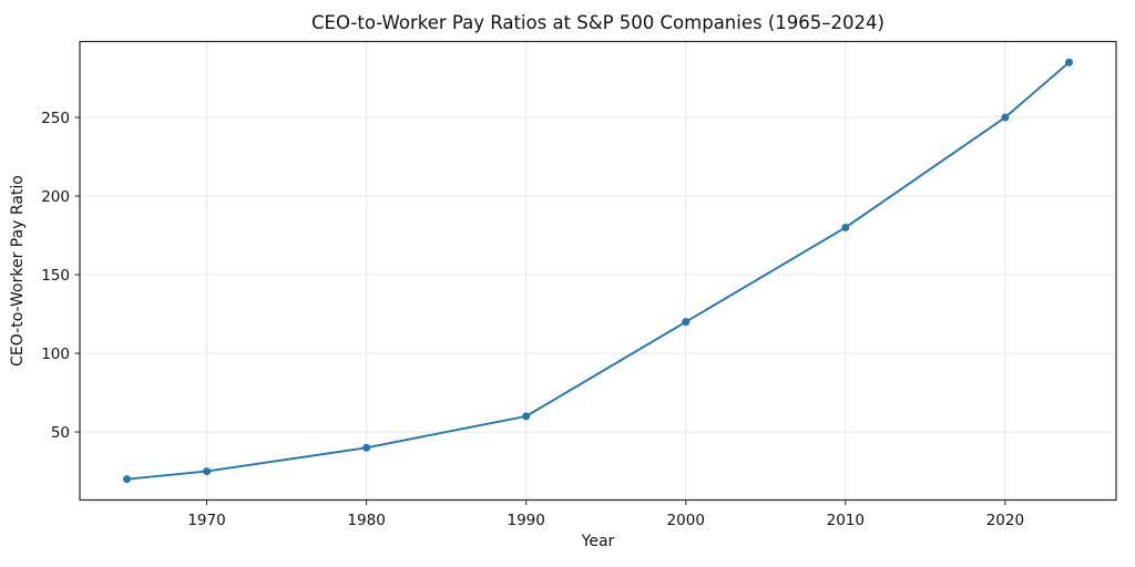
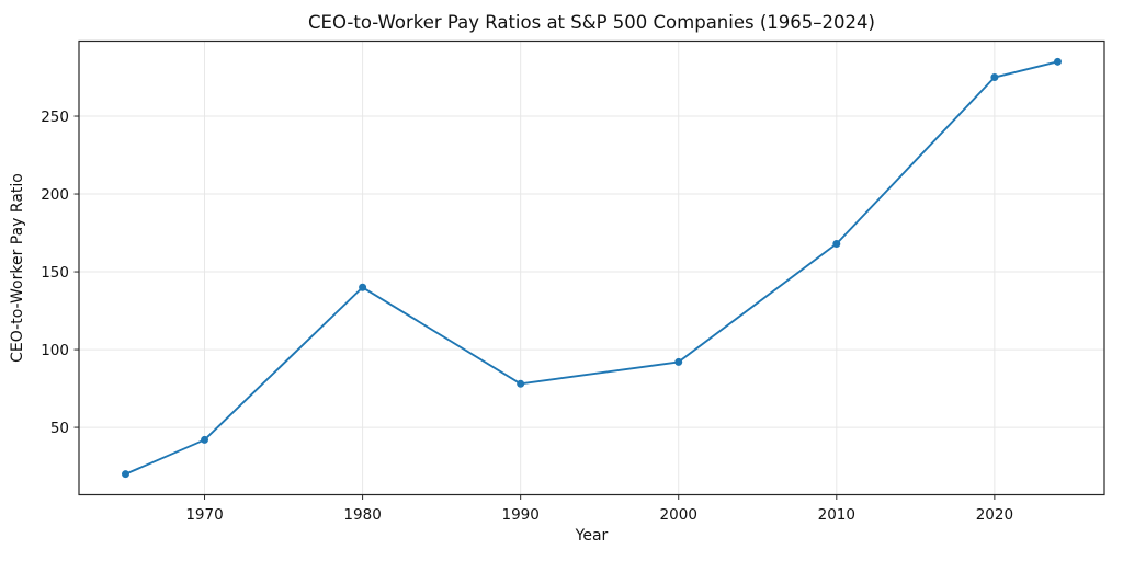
1970: 25 -> 42
1980: 40 -> 140
1990: 60 -> 78
2000: 120 -> 92
2010: 180 -> 168
2020: 250 -> 275
